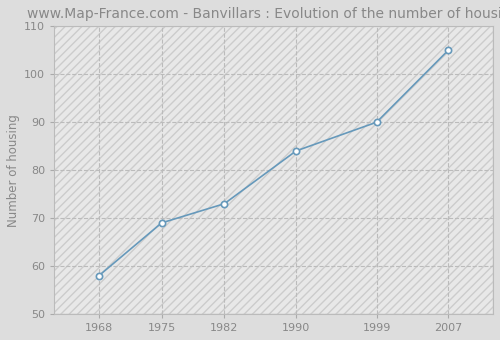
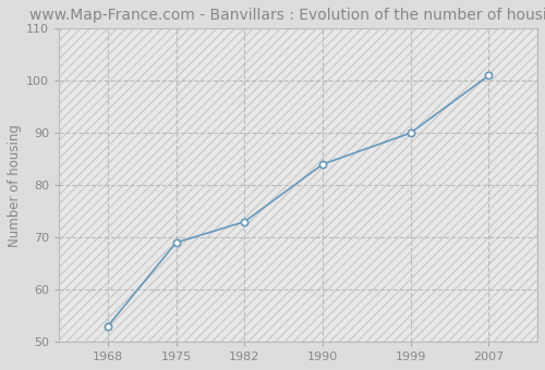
1968: 58 -> 53
2007: 105 -> 101
